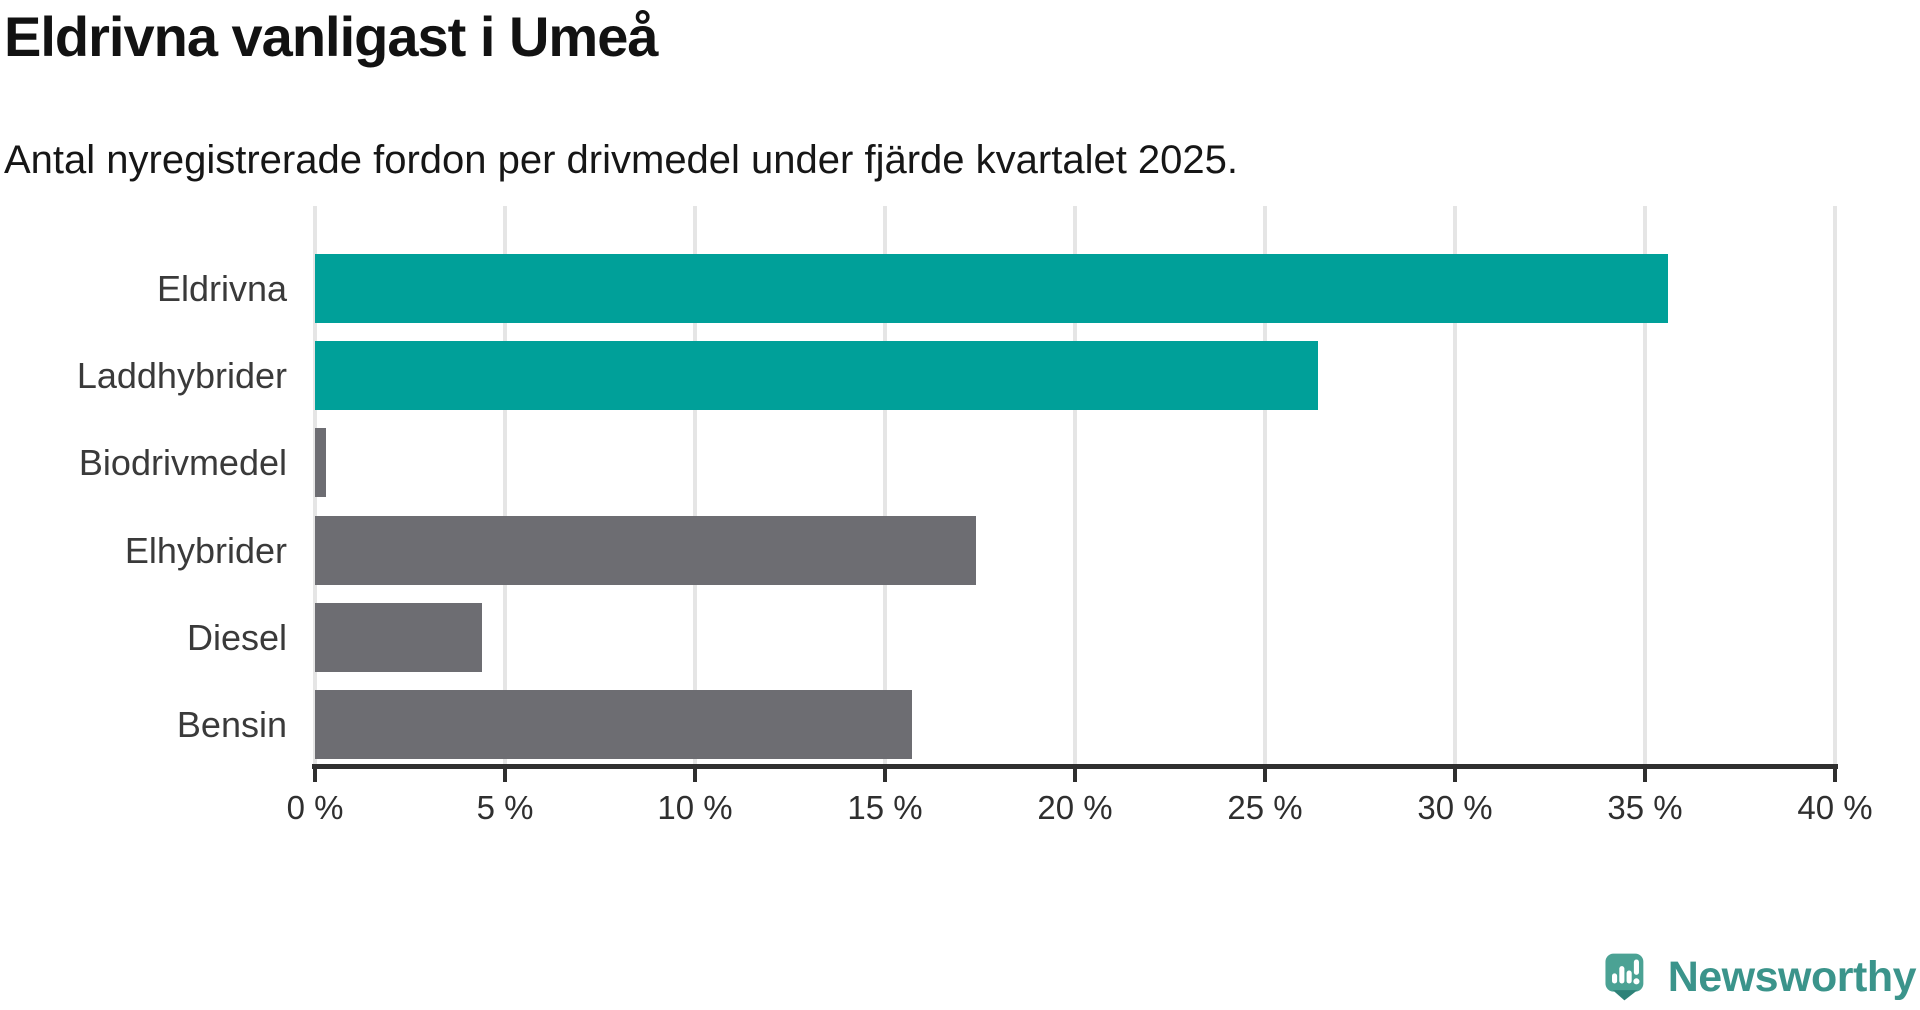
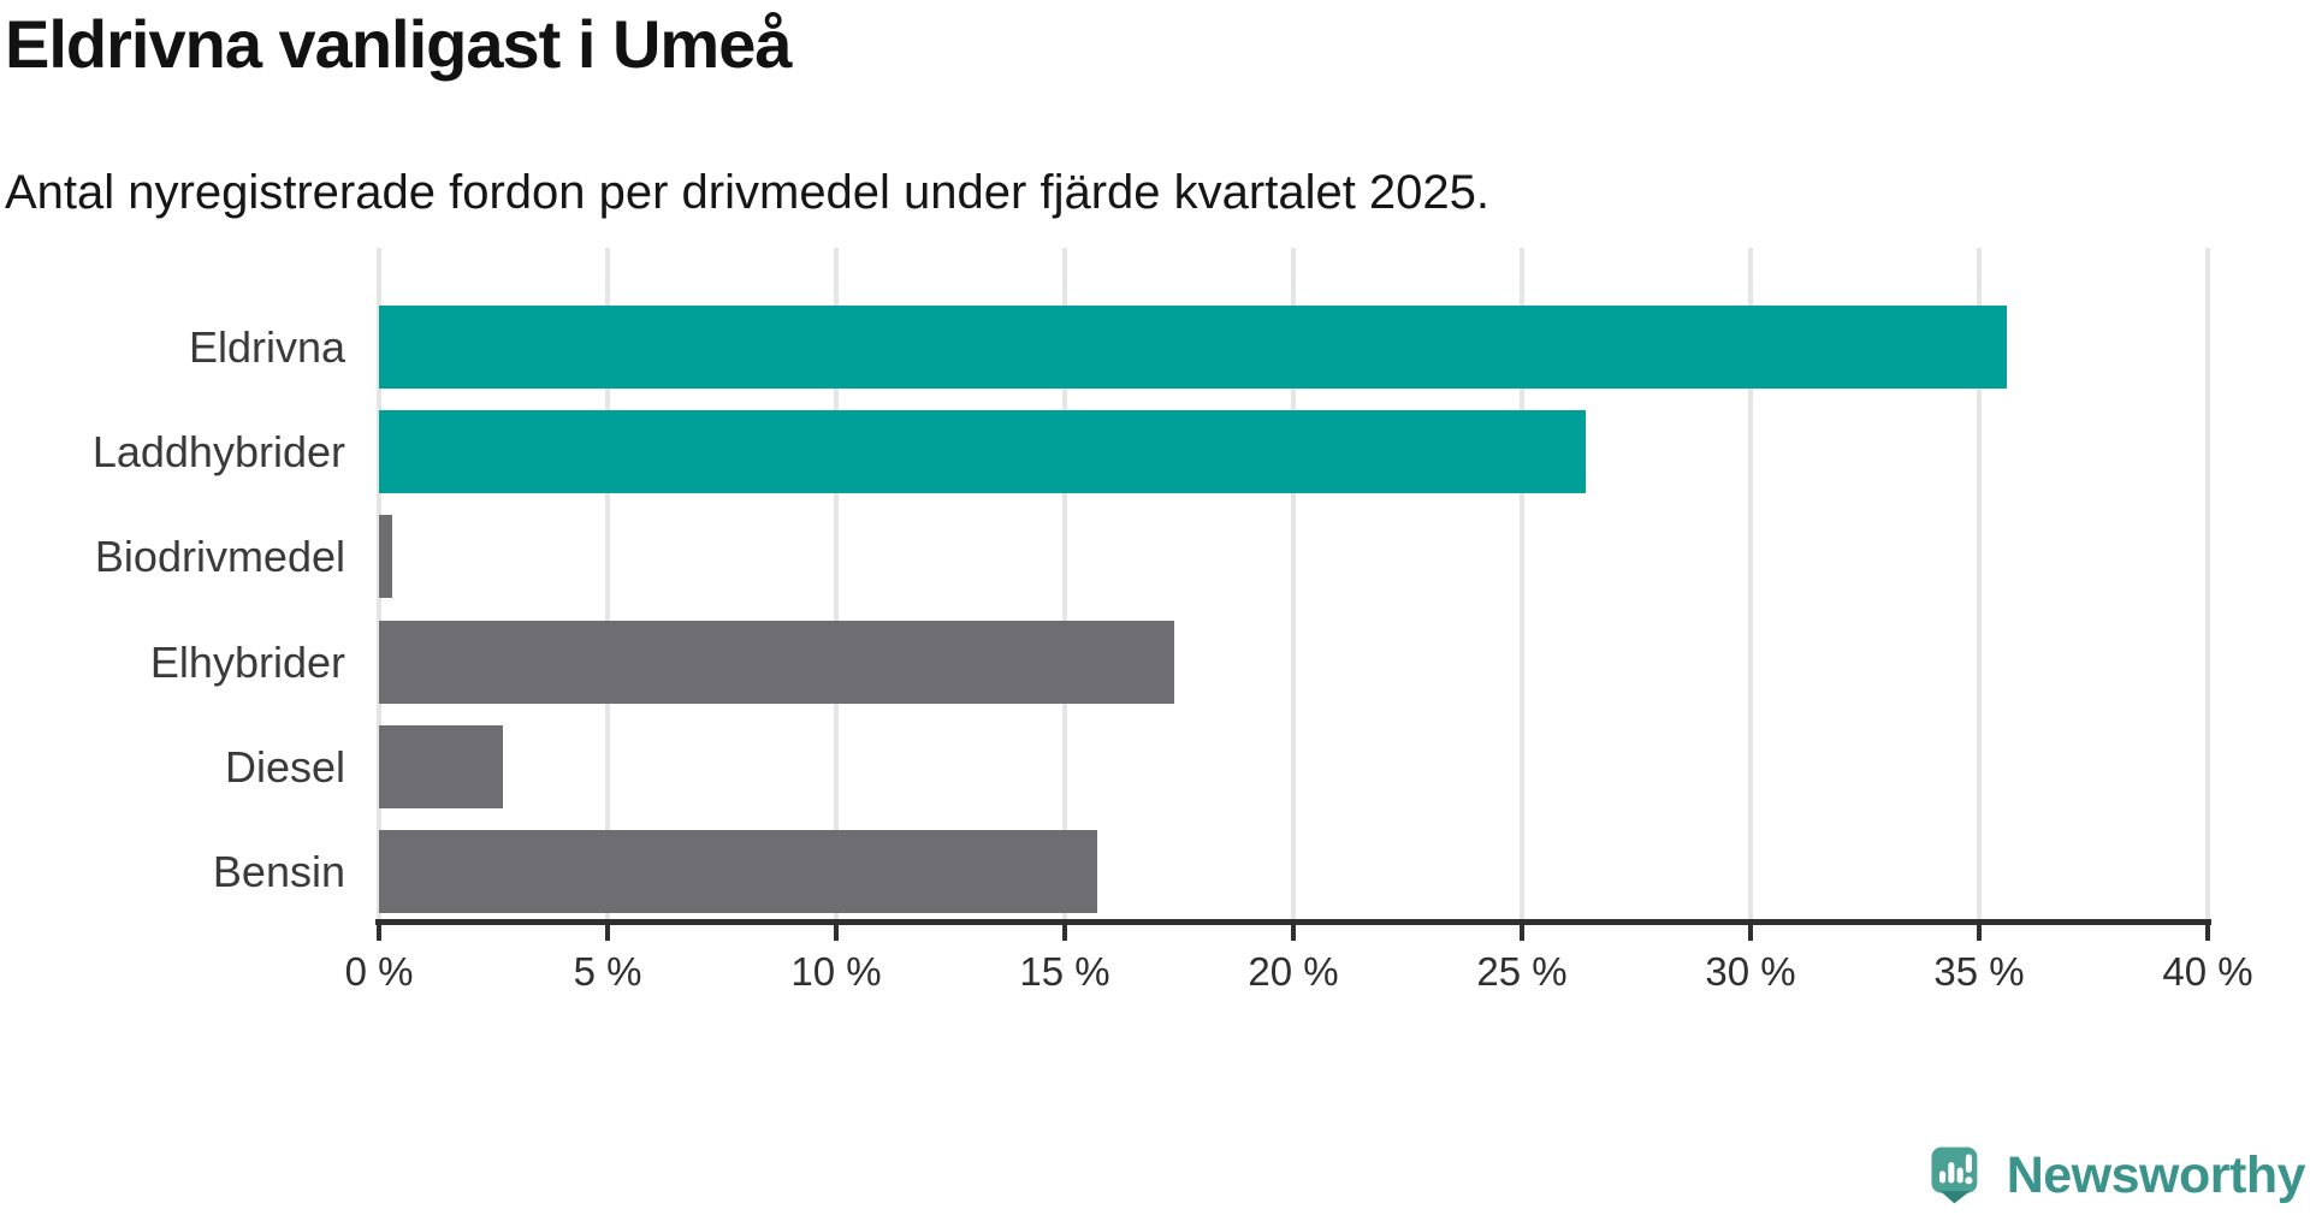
Diesel: 4.4% -> 2.7%
